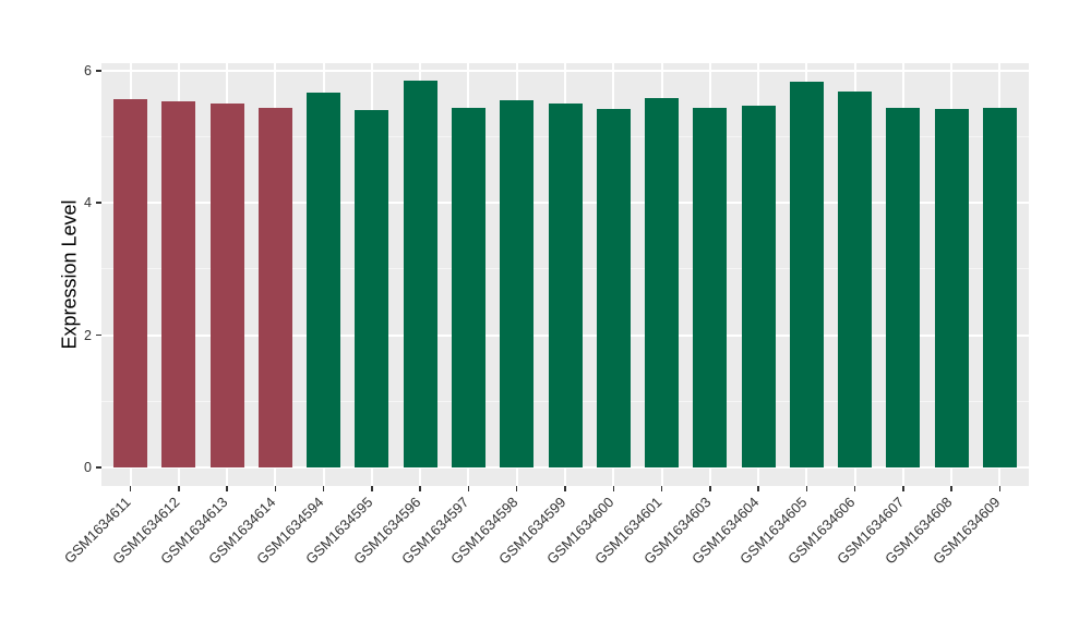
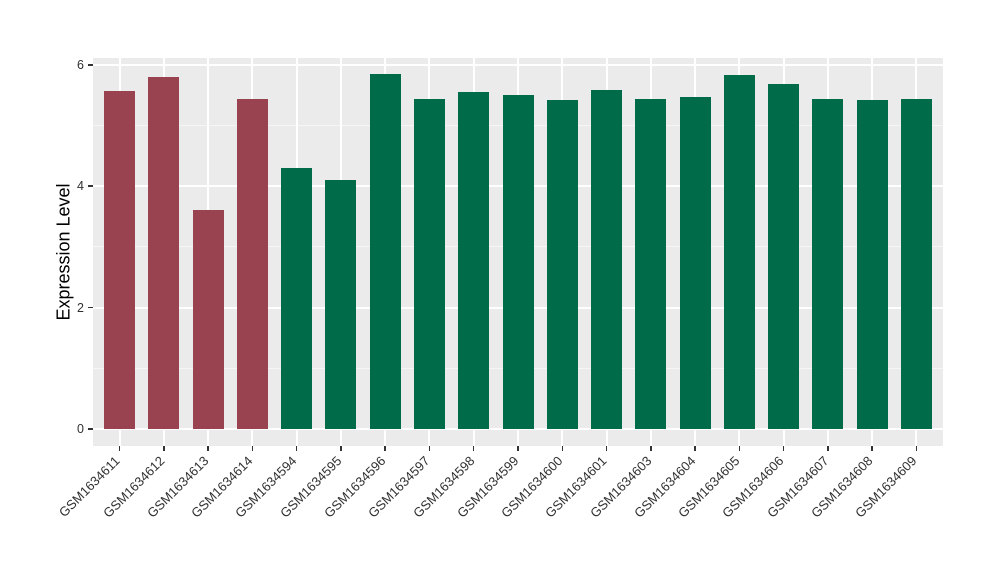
GSM1634612: 5.5 -> 5.8
GSM1634613: 5.5 -> 3.6
GSM1634594: 5.7 -> 4.3
GSM1634595: 5.4 -> 4.1
